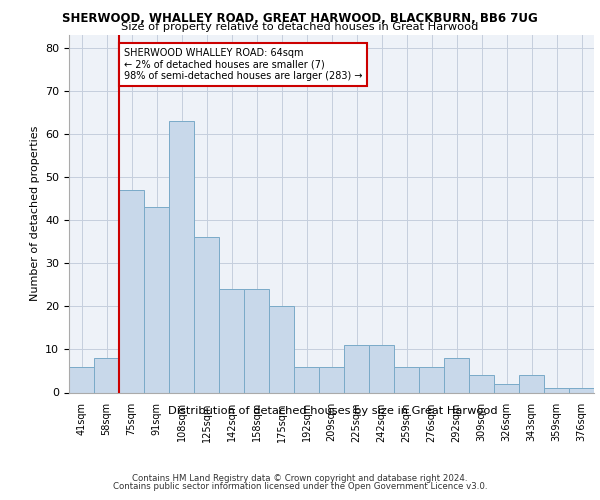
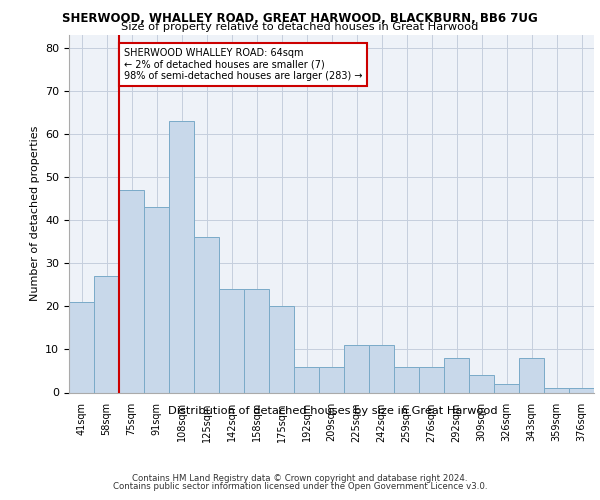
41sqm: 6 -> 21
58sqm: 8 -> 27
343sqm: 4 -> 8
